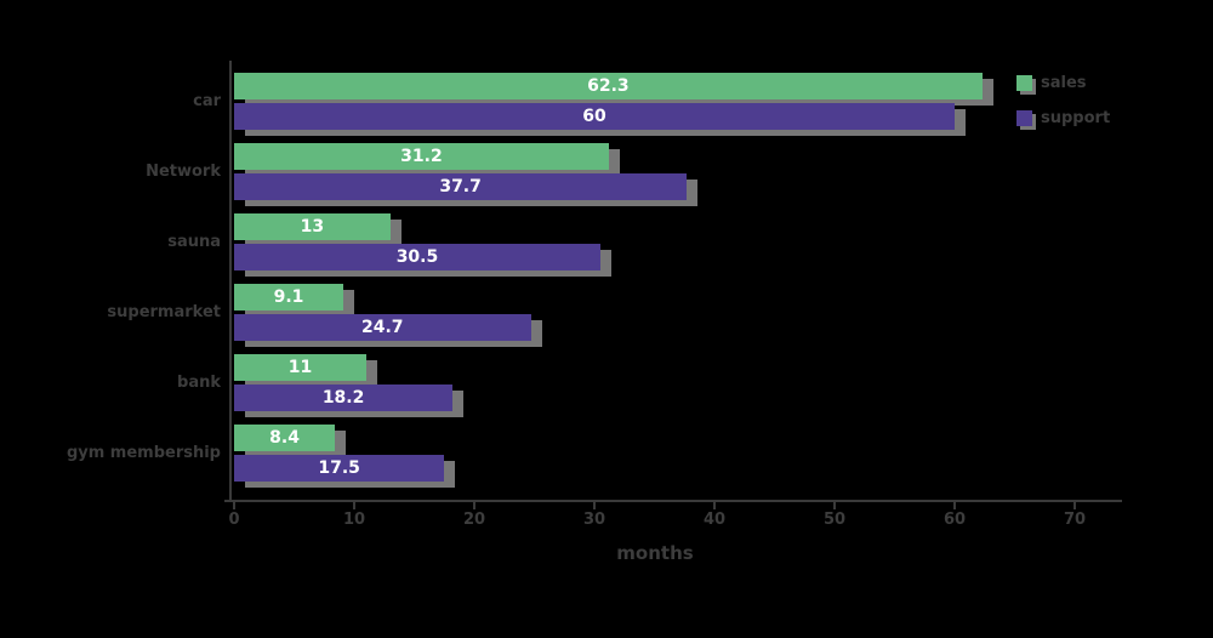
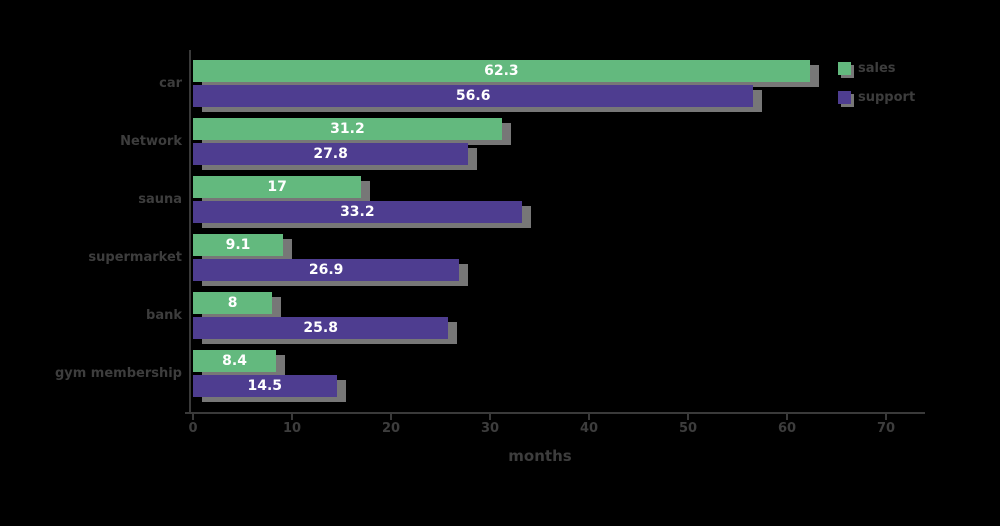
support/car: 60 -> 56.6
support/Network: 37.7 -> 27.8
sales/sauna: 13 -> 17
support/sauna: 30.5 -> 33.2
support/supermarket: 24.7 -> 26.9
sales/bank: 11 -> 8
support/bank: 18.2 -> 25.8
support/gym membership: 17.5 -> 14.5
